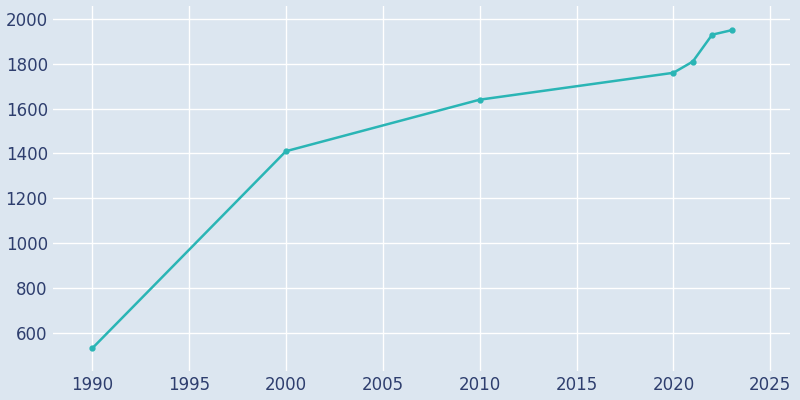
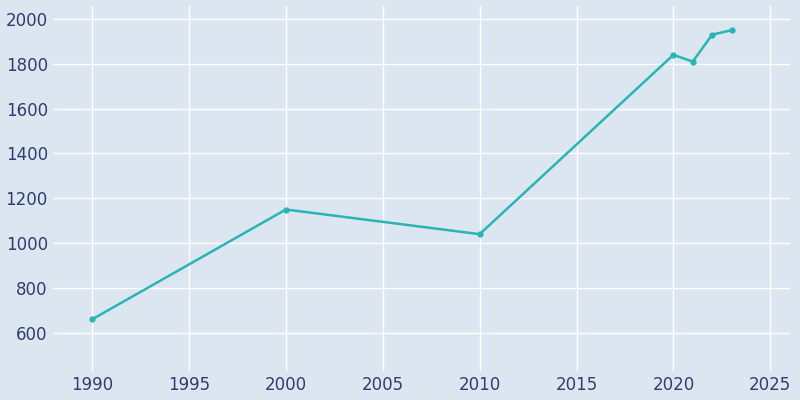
1990: 530 -> 660
2000: 1410 -> 1150
2010: 1640 -> 1040
2020: 1760 -> 1840
